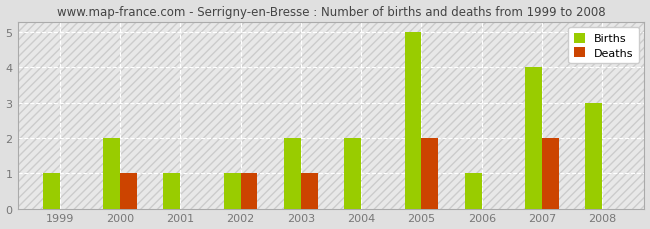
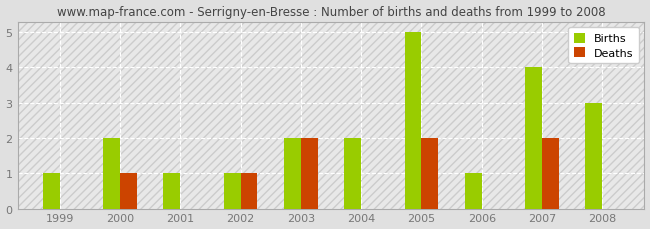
Deaths/2003: 1 -> 2
